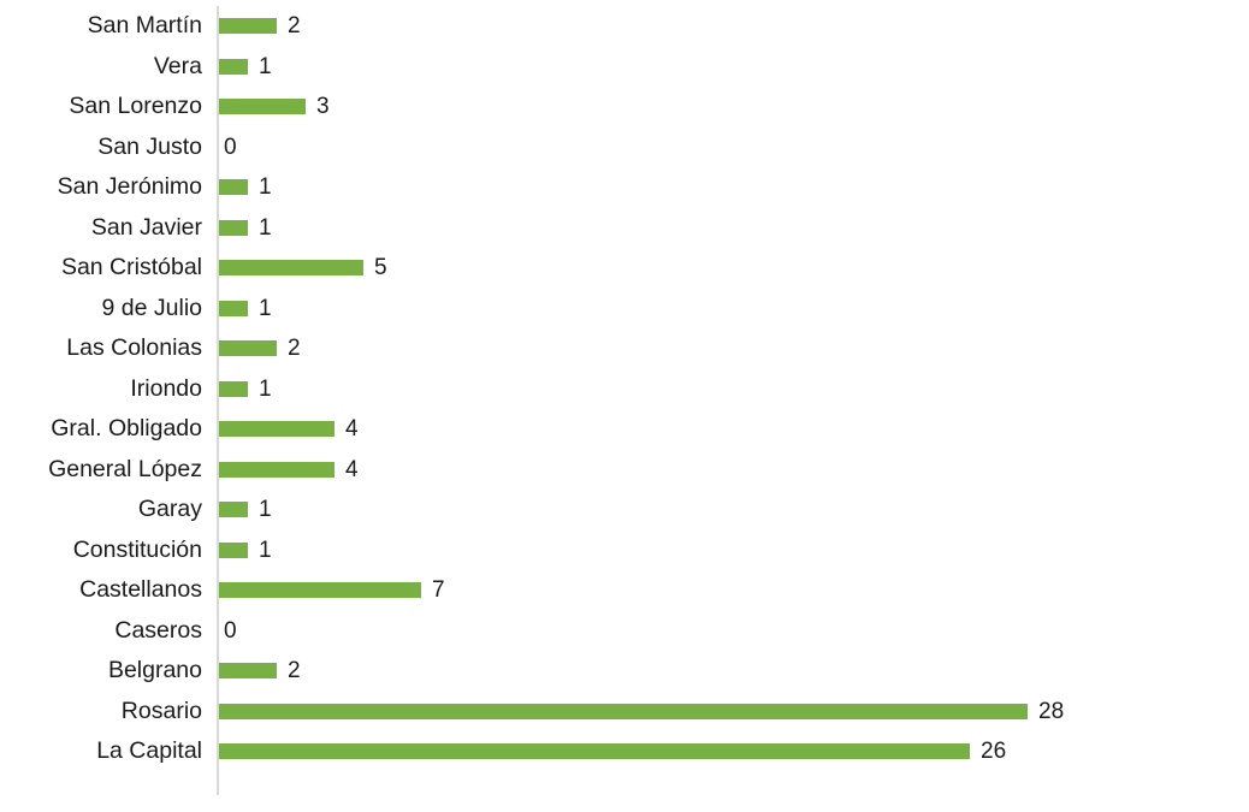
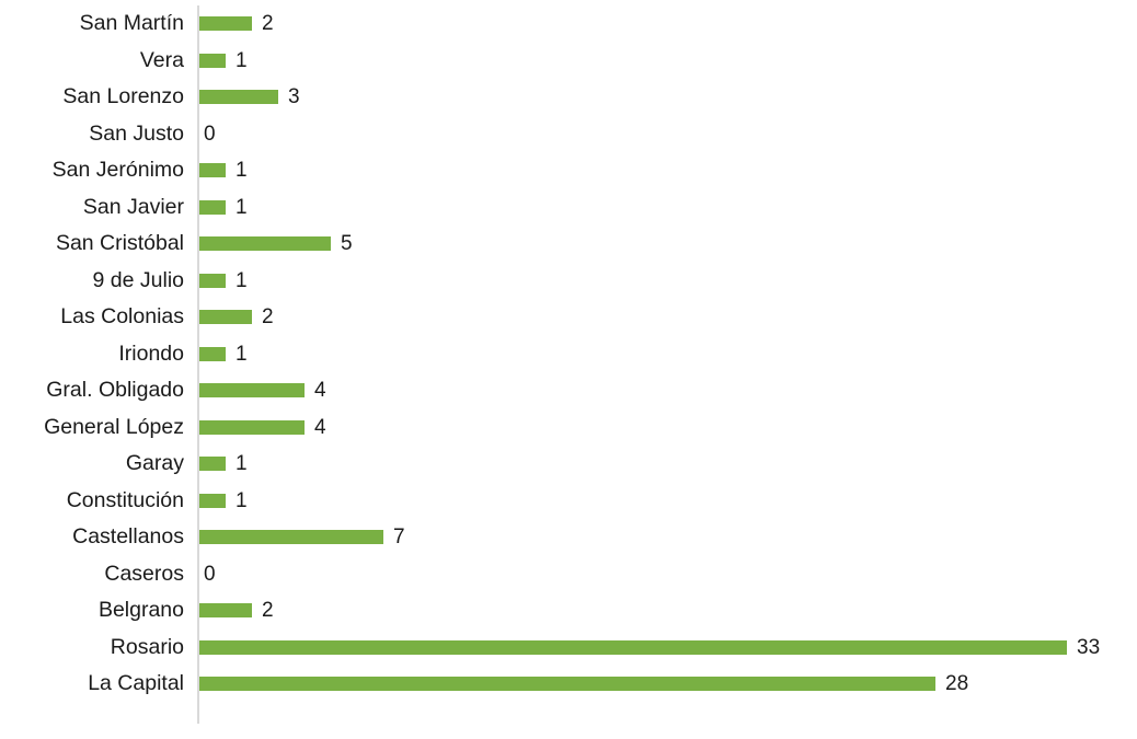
Rosario: 28 -> 33
La Capital: 26 -> 28
